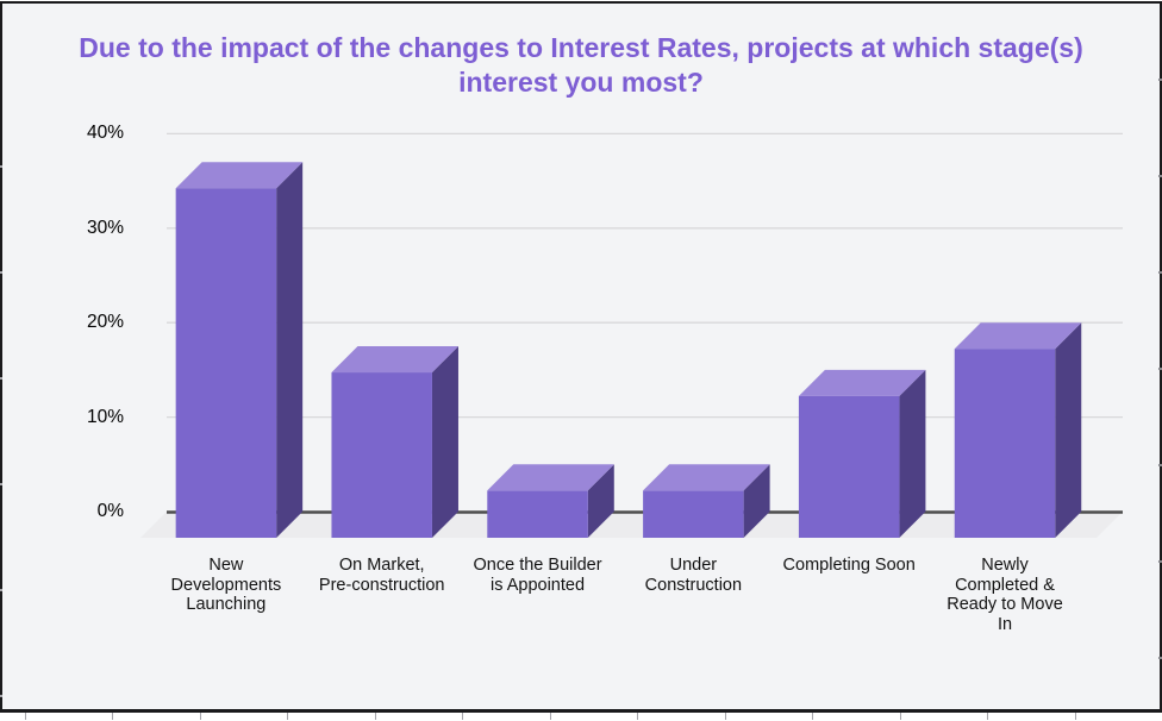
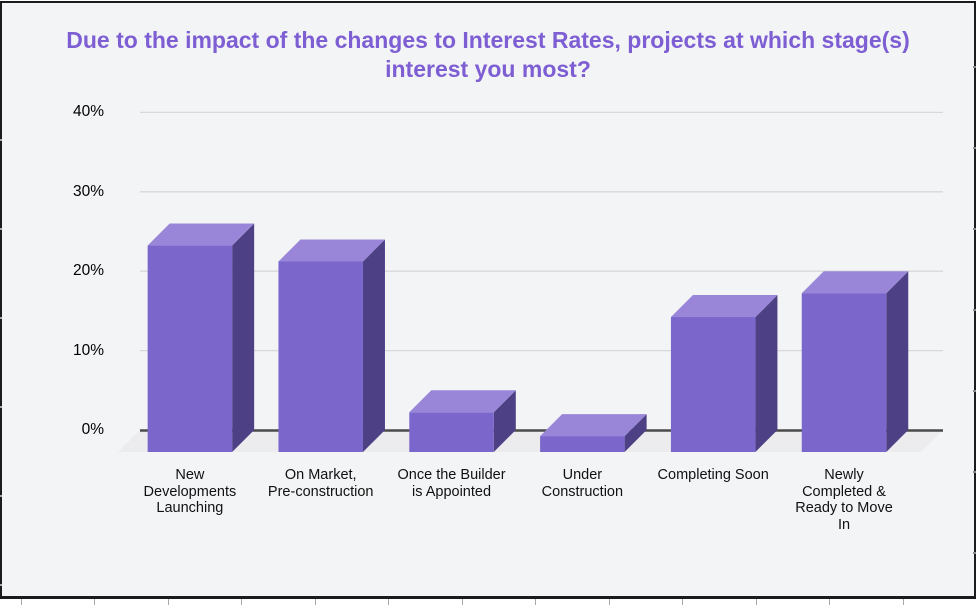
New Developments Launching: 37% -> 26%
On Market, Pre-construction: 18% -> 24%
Under Construction: 5% -> 2%
Completing Soon: 15% -> 17%
